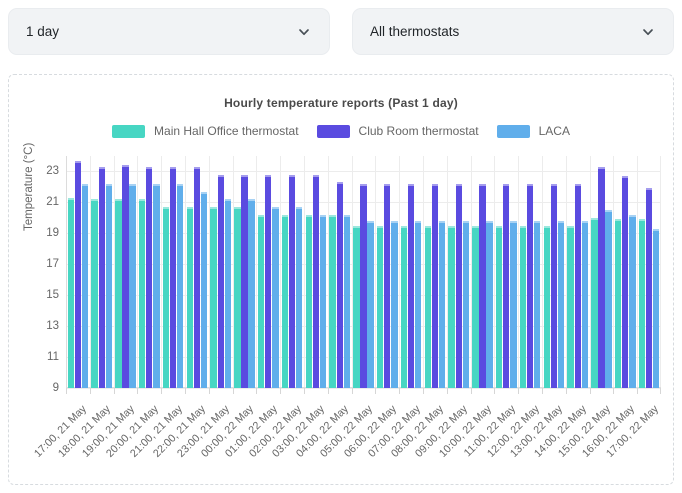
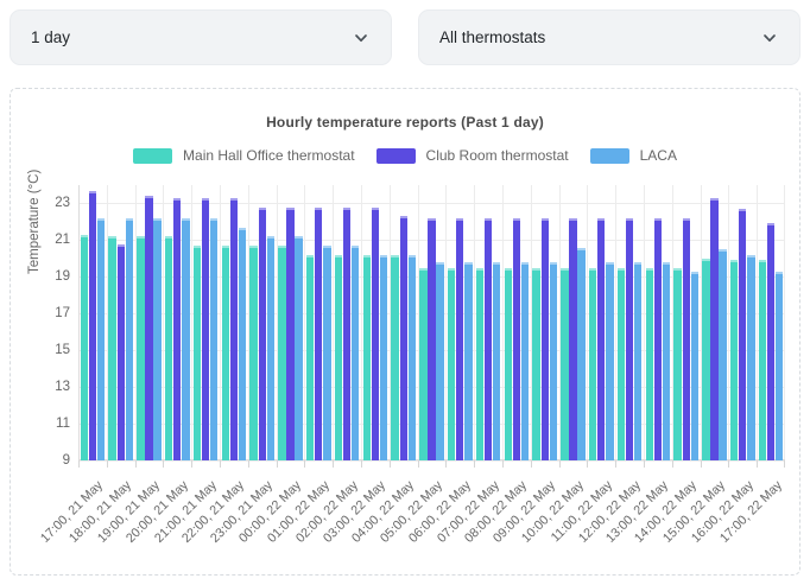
Club Room thermostat/18:00, 21 May: 23.3 -> 20.8
LACA/10:00, 22 May: 19.8 -> 20.6
LACA/14:00, 22 May: 19.8 -> 19.3
